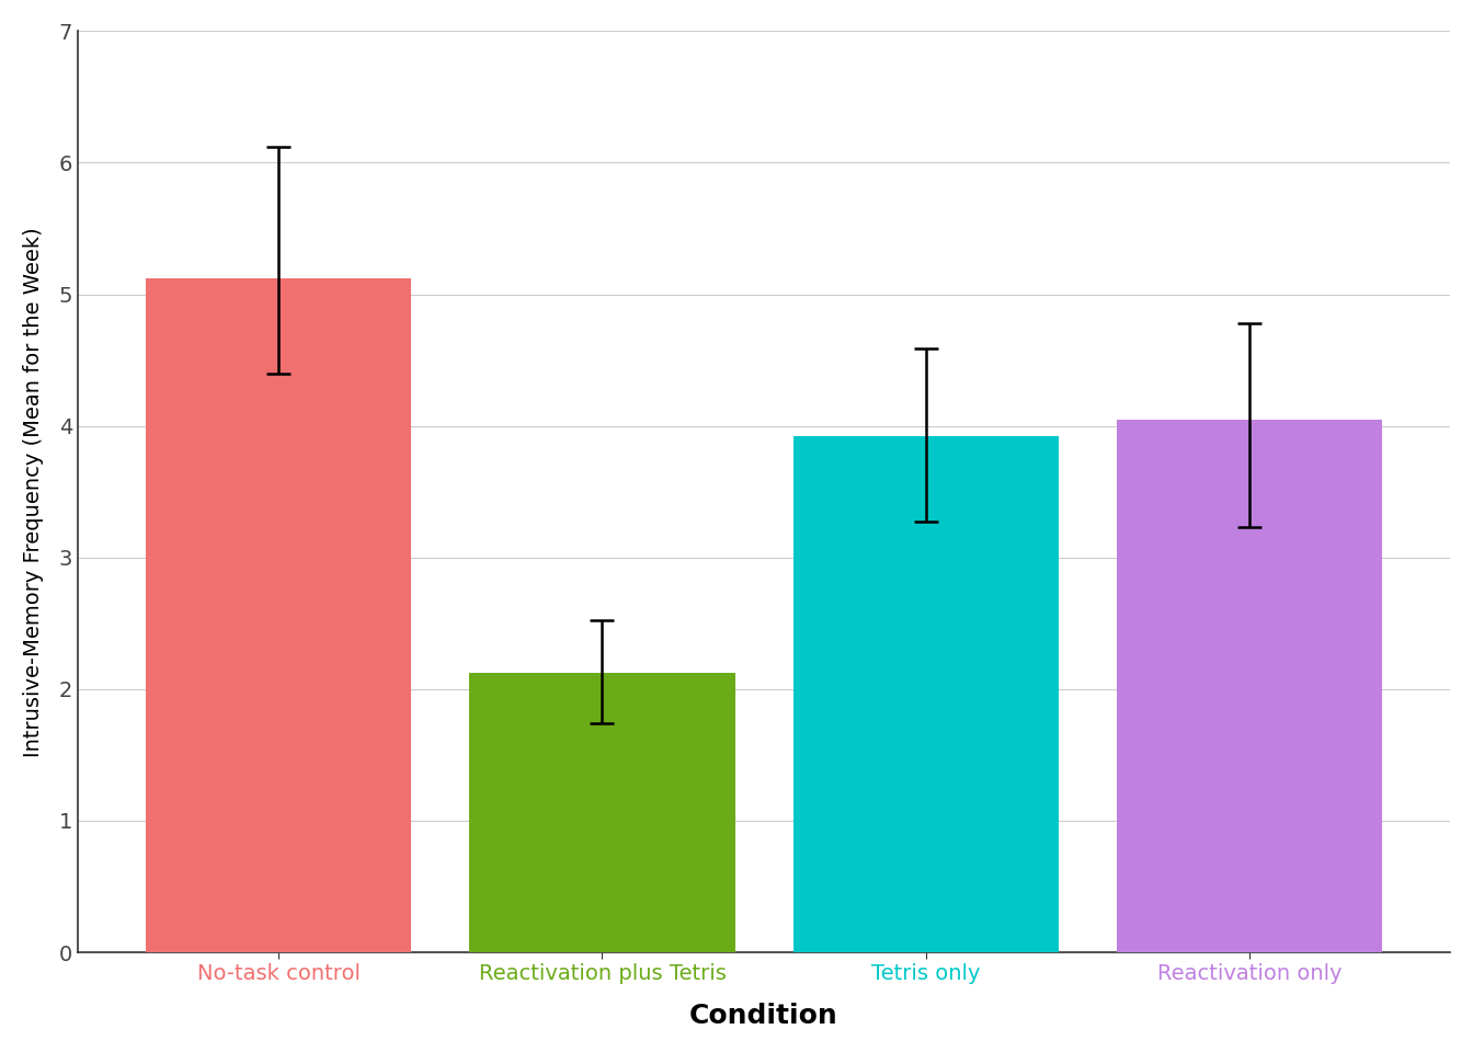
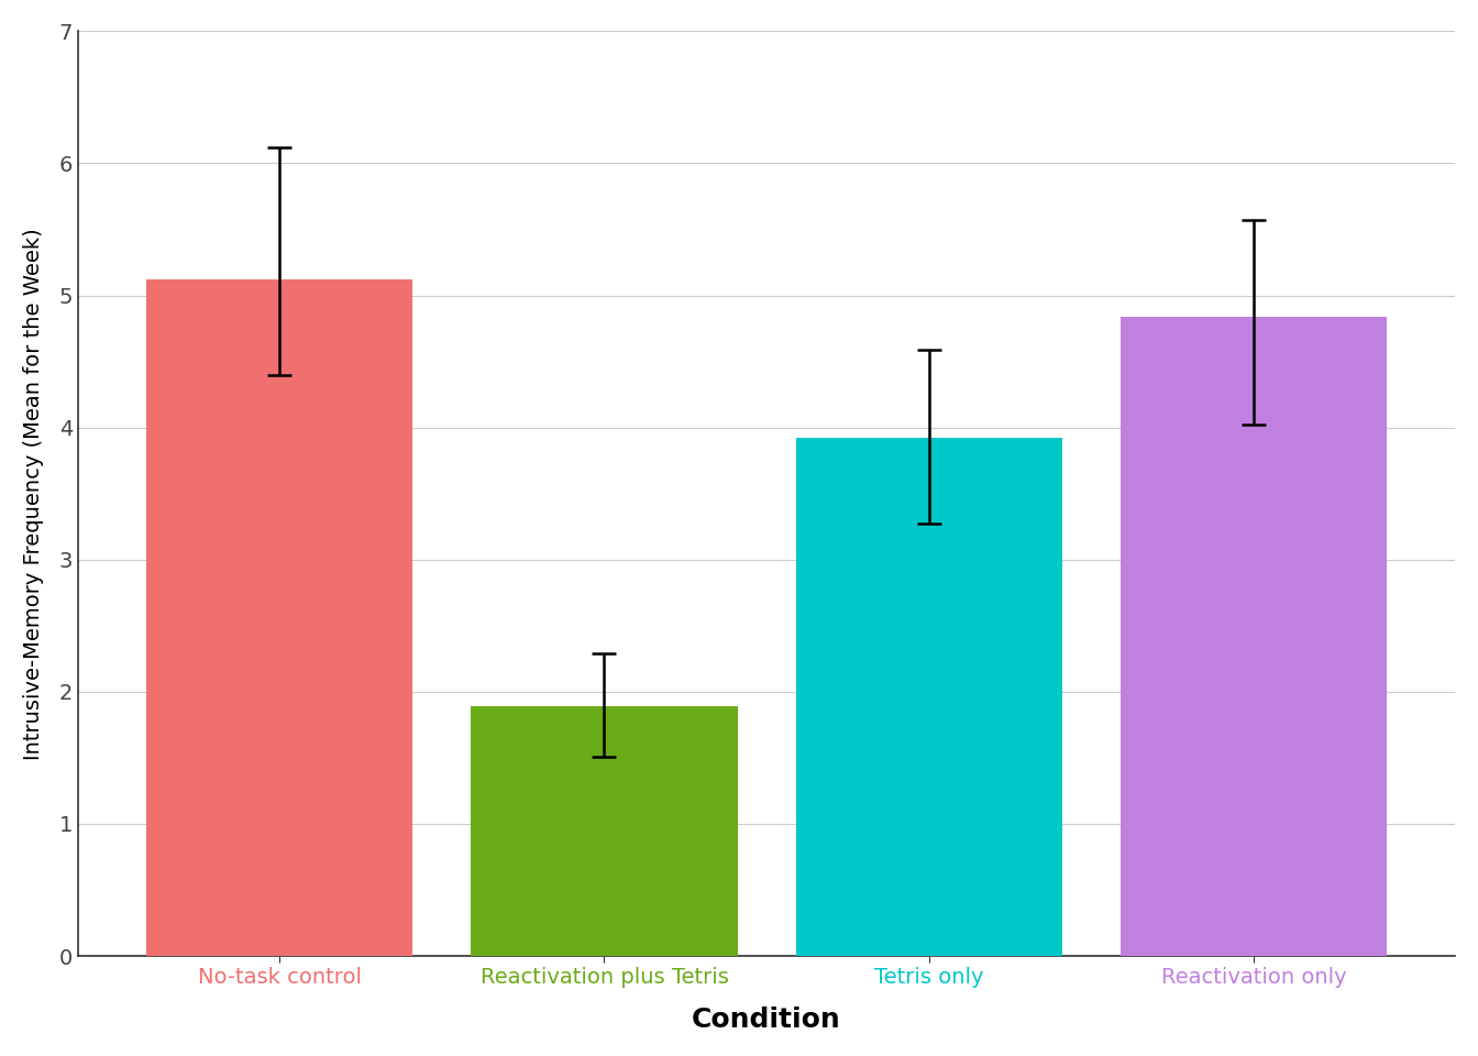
Reactivation plus Tetris: 2.12 -> 1.89
Reactivation only: 4.05 -> 4.84
